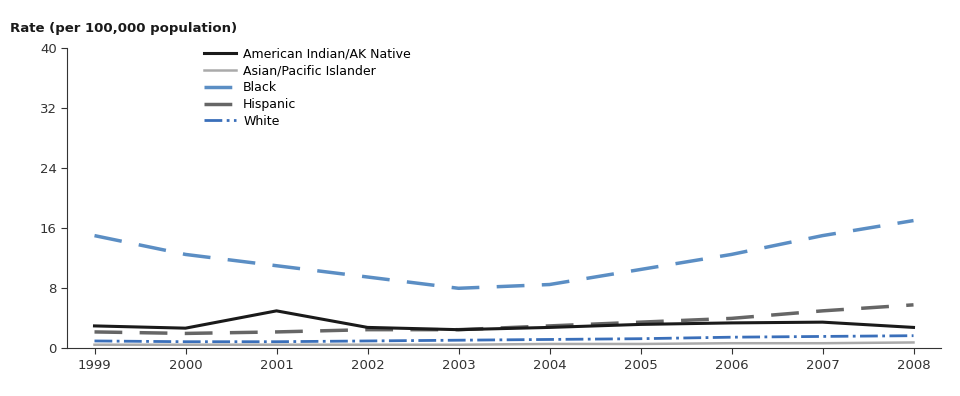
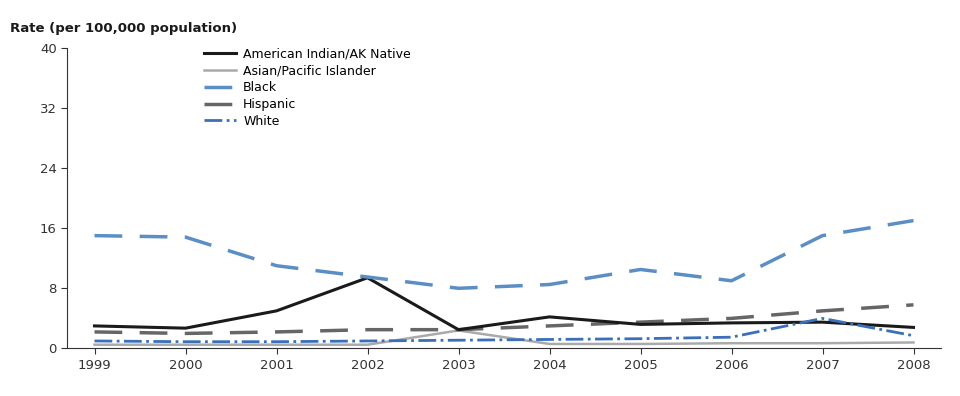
Black/2000: 12.5 -> 14.8
American Indian/AK Native/2002: 2.8 -> 9.4
Asian/Pacific Islander/2003: 0.5 -> 2.4
American Indian/AK Native/2004: 2.8 -> 4.2
Black/2006: 12.5 -> 9.0
White/2007: 1.6 -> 4.0
